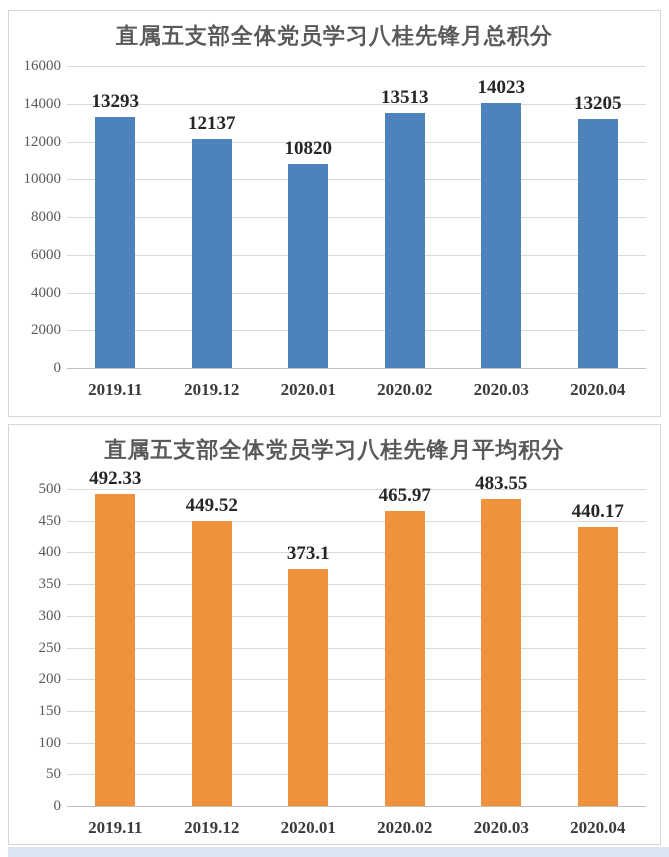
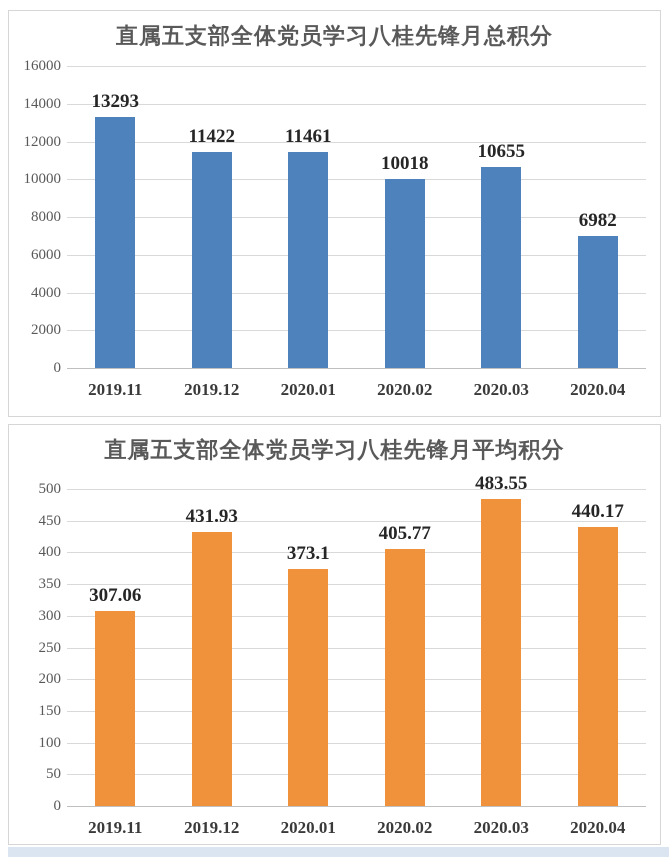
直属五支部全体党员学习八桂先锋月总积分/2019.12: 12137 -> 11422
直属五支部全体党员学习八桂先锋月总积分/2020.01: 10820 -> 11461
直属五支部全体党员学习八桂先锋月总积分/2020.02: 13513 -> 10018
直属五支部全体党员学习八桂先锋月总积分/2020.03: 14023 -> 10655
直属五支部全体党员学习八桂先锋月总积分/2020.04: 13205 -> 6982
直属五支部全体党员学习八桂先锋月平均积分/2019.11: 492.33 -> 307.06
直属五支部全体党员学习八桂先锋月平均积分/2019.12: 449.52 -> 431.93
直属五支部全体党员学习八桂先锋月平均积分/2020.02: 465.97 -> 405.77
